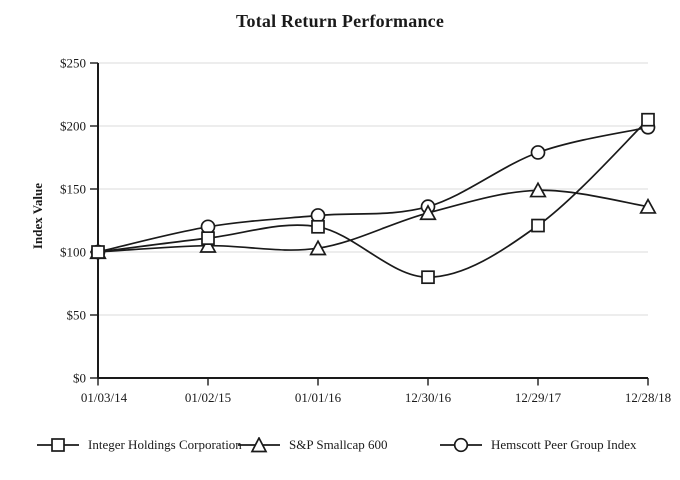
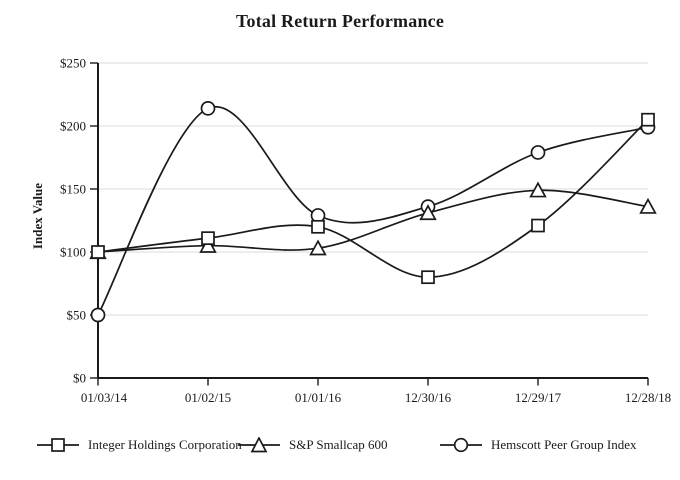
Hemscott Peer Group Index/01/03/14: $100 -> $50
Hemscott Peer Group Index/01/02/15: $120 -> $214
